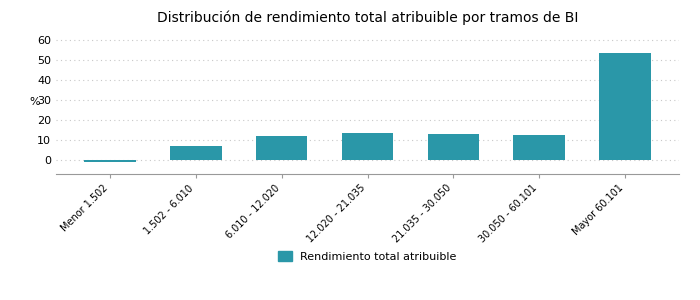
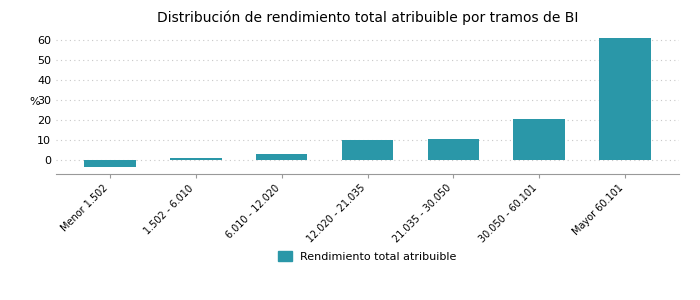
Menor 1.502: -1.0 -> -3.5
1.502 - 6.010: 7.0 -> 1.0
6.010 - 12.020: 12.0 -> 3.0
12.020 - 21.035: 13.5 -> 10.0
21.035 - 30.050: 13.0 -> 10.5
30.050 - 60.101: 12.5 -> 20.5
Mayor 60.101: 53.5 -> 61.0
